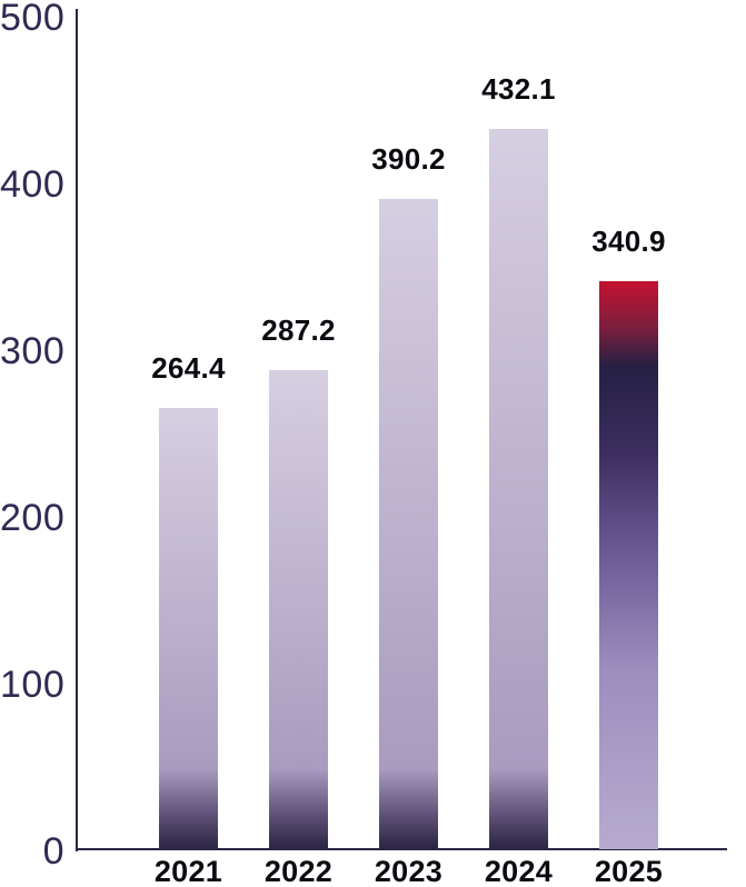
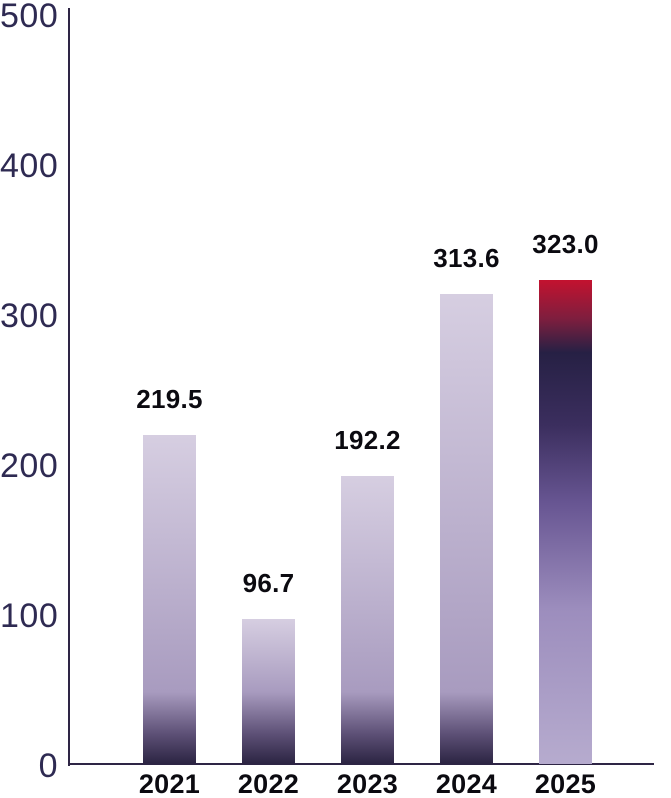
2021: 264.4 -> 219.5
2022: 287.2 -> 96.7
2023: 390.2 -> 192.2
2024: 432.1 -> 313.6
2025: 340.9 -> 323.0
